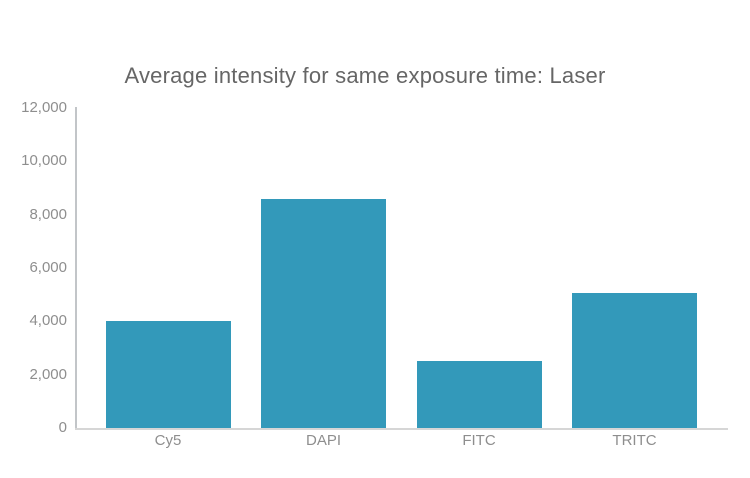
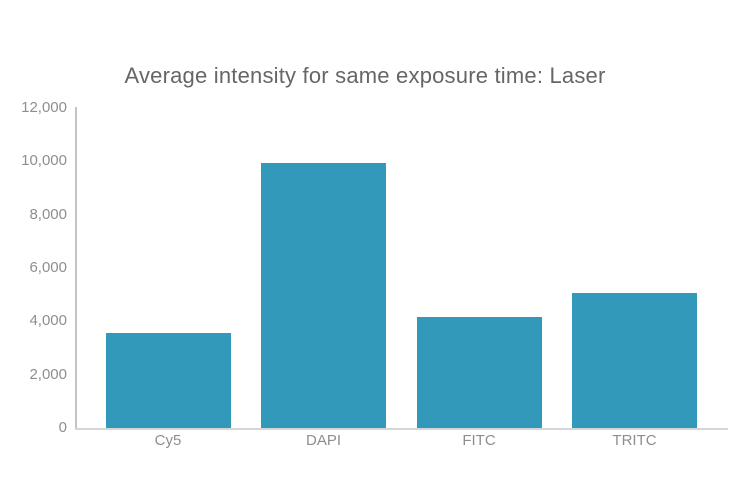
Cy5: 4000 -> 3600
DAPI: 8600 -> 10000
FITC: 2500 -> 4200
